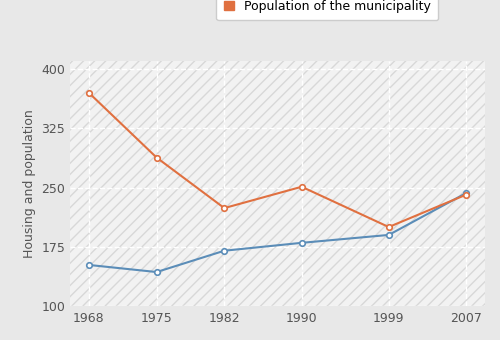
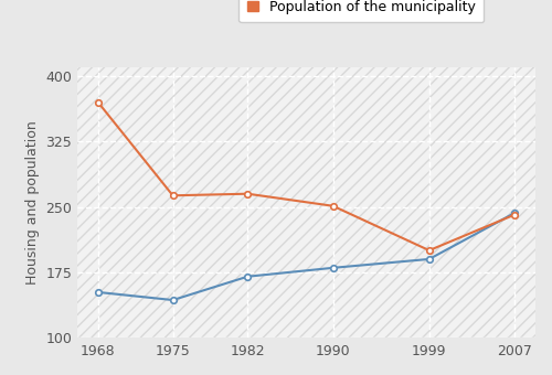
Population of the municipality/1975: 288 -> 263
Population of the municipality/1982: 224 -> 265
